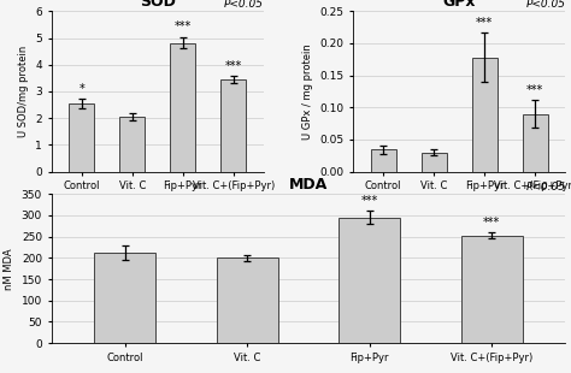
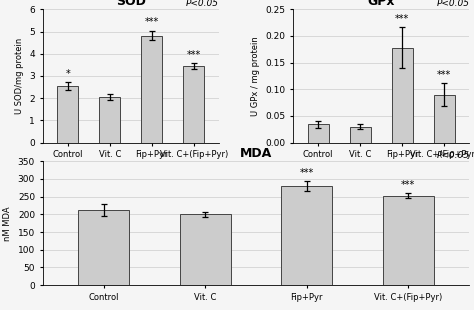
MDA/Fip+Pyr: 295 -> 280
